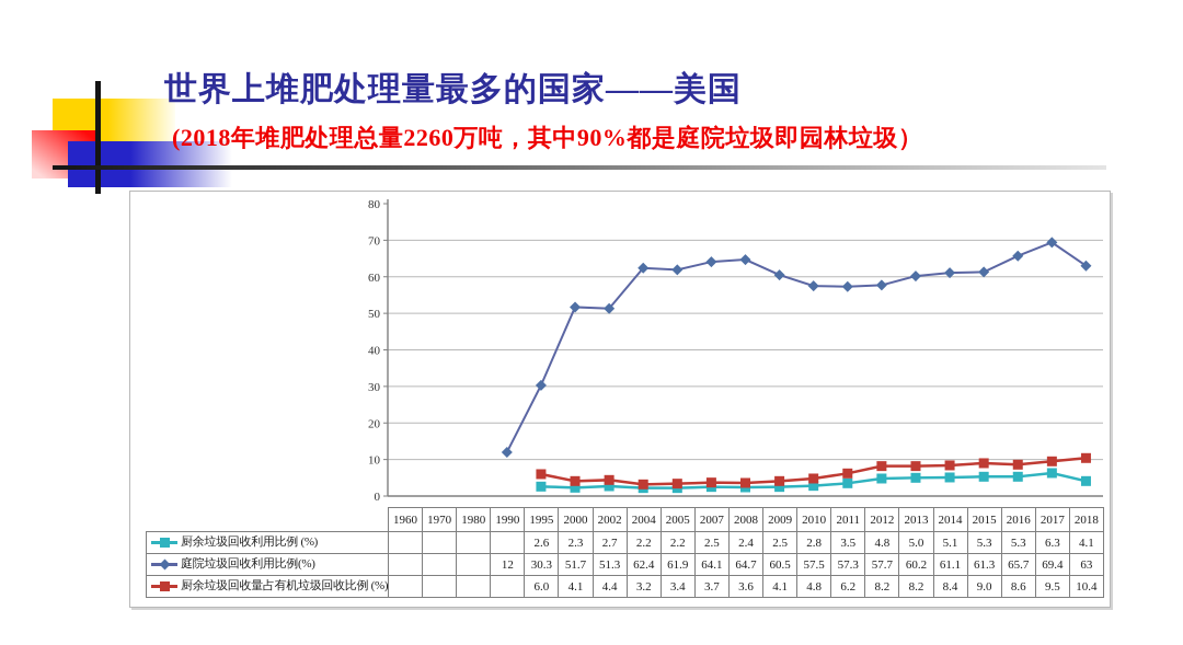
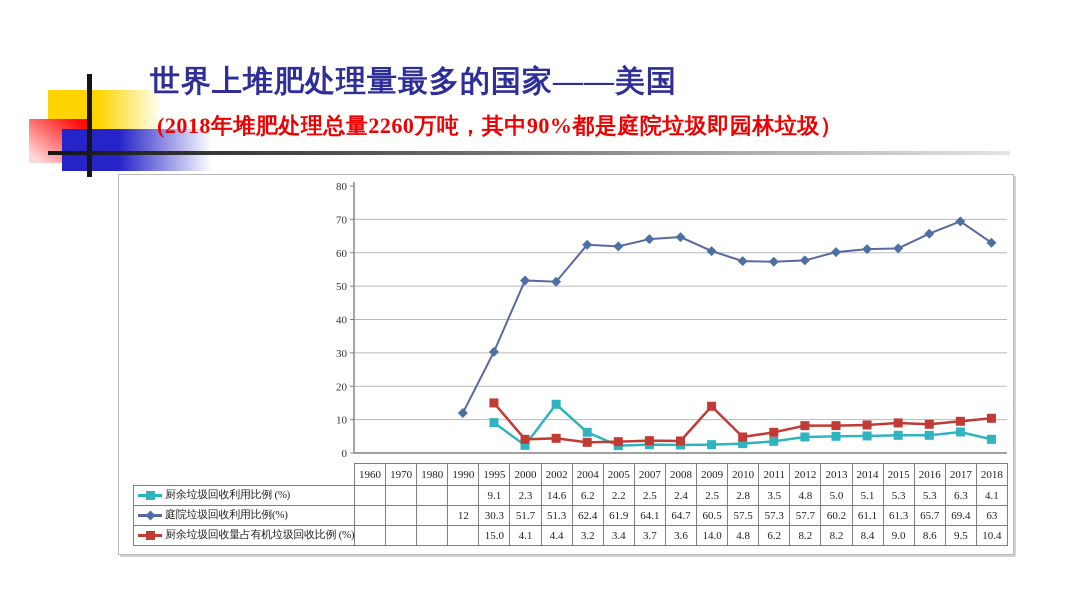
厨余垃圾回收利用比例 (%)/1995: 2.6 -> 9.1
厨余垃圾回收量占有机垃圾回收比例 (%)/1995: 6.0 -> 15.0
厨余垃圾回收利用比例 (%)/2002: 2.7 -> 14.6
厨余垃圾回收利用比例 (%)/2004: 2.2 -> 6.2
厨余垃圾回收量占有机垃圾回收比例 (%)/2009: 4.1 -> 14.0
